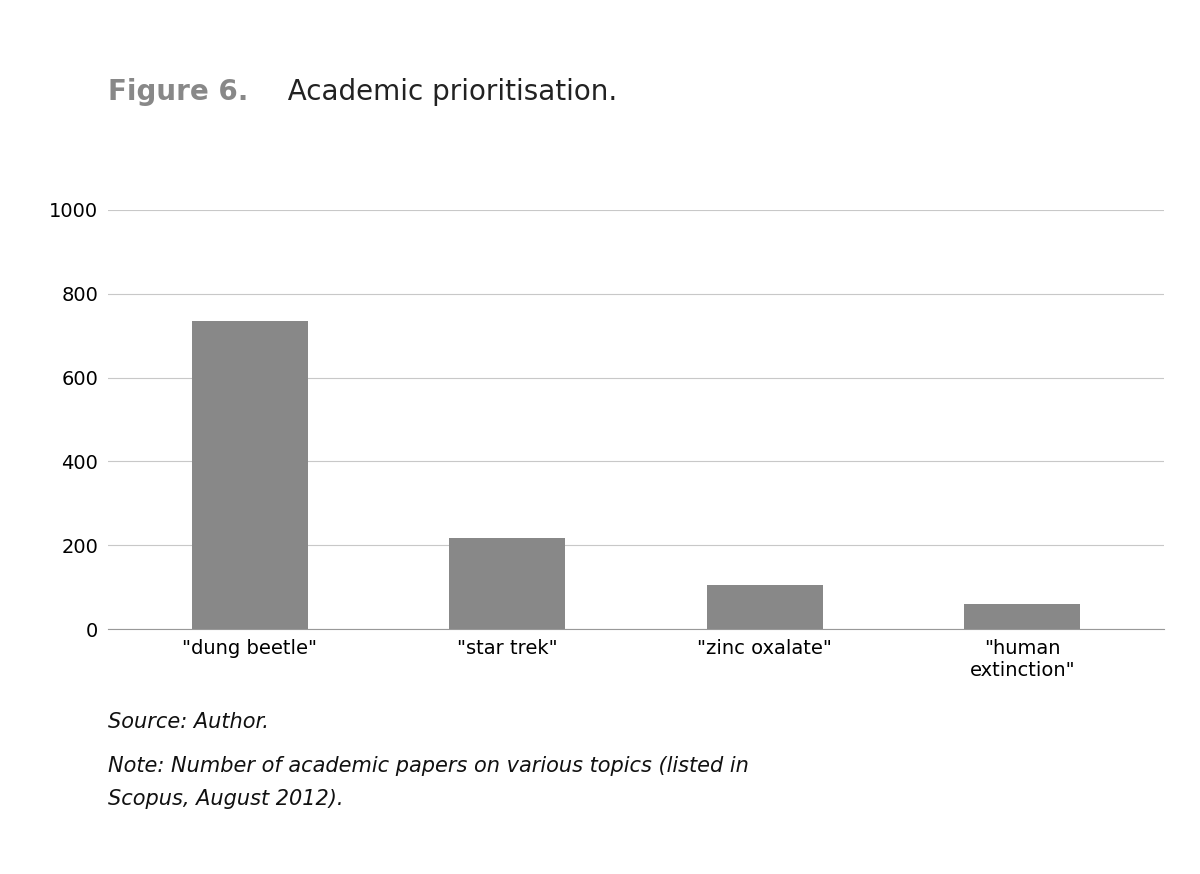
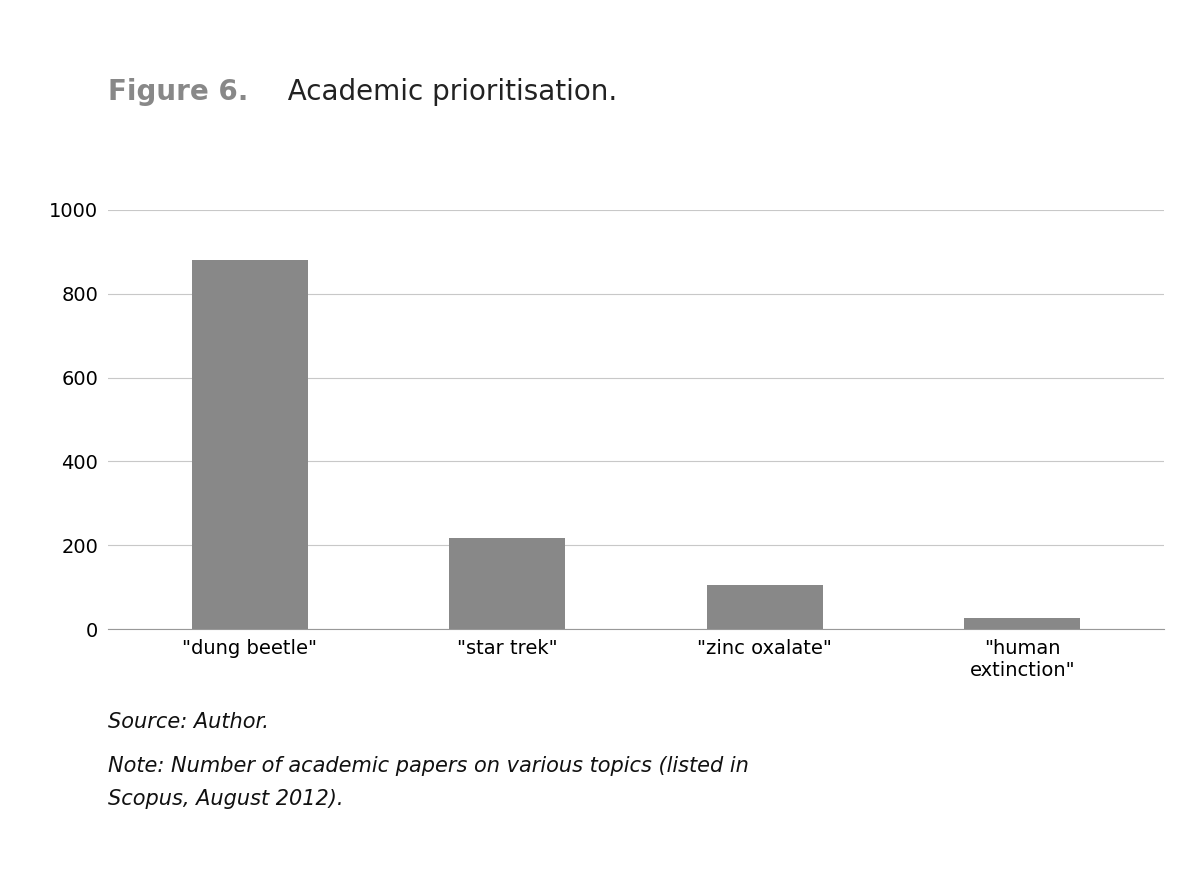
"dung beetle": 735 -> 880
"human extinction": 60 -> 26
